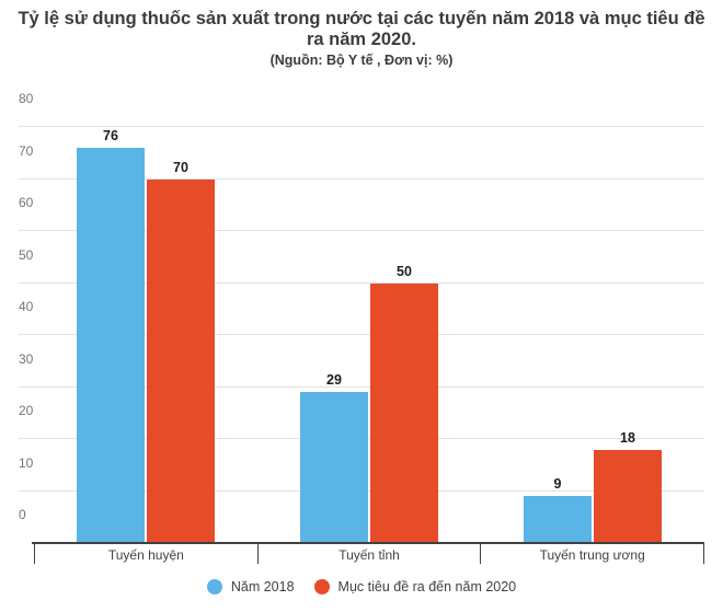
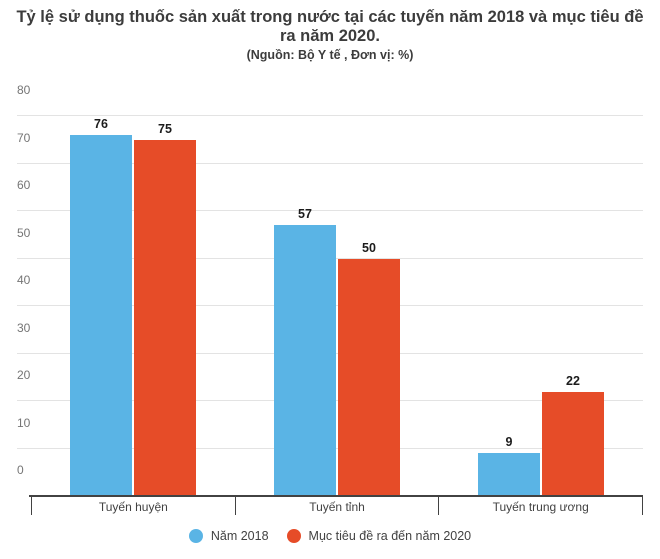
Mục tiêu đề ra đến năm 2020/Tuyến huyện: 70 -> 75
Năm 2018/Tuyến tỉnh: 29 -> 57
Mục tiêu đề ra đến năm 2020/Tuyến trung ương: 18 -> 22
